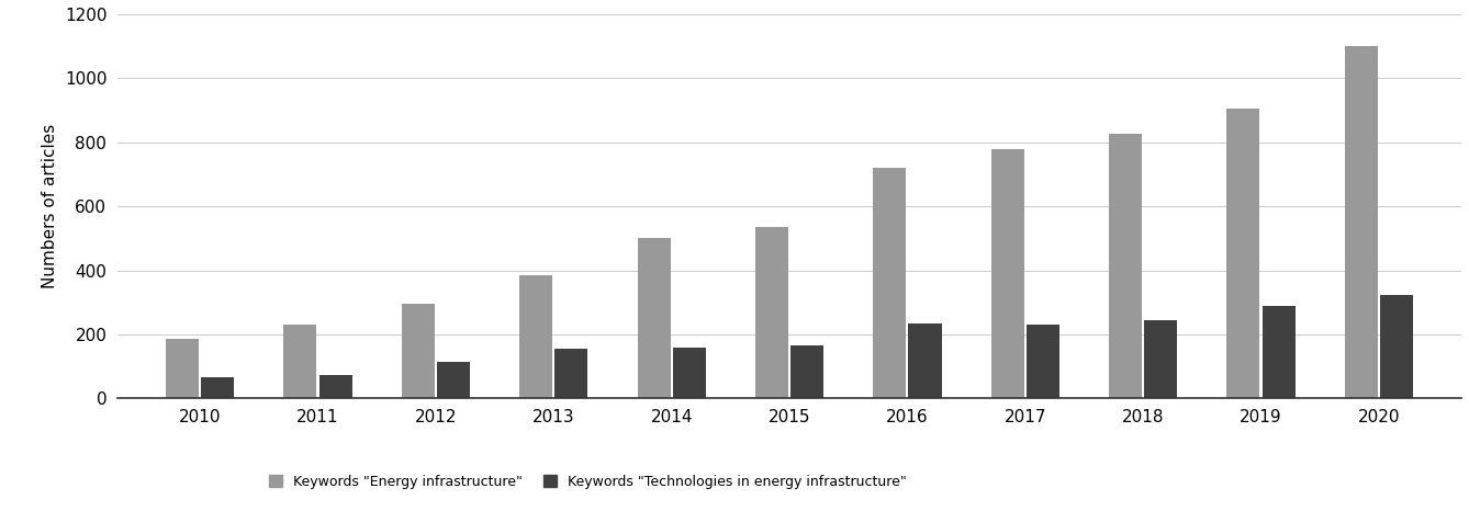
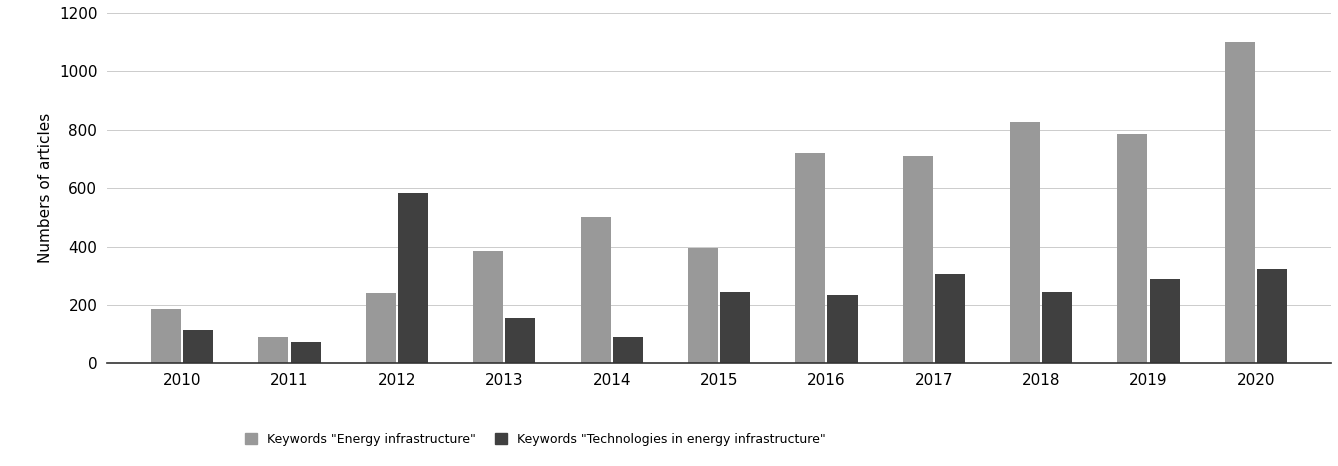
Keywords "Technologies in energy infrastructure"/2010: 65 -> 115
Keywords "Energy infrastructure"/2011: 230 -> 90
Keywords "Energy infrastructure"/2012: 295 -> 240
Keywords "Technologies in energy infrastructure"/2012: 115 -> 585
Keywords "Technologies in energy infrastructure"/2014: 160 -> 90
Keywords "Energy infrastructure"/2015: 535 -> 395
Keywords "Technologies in energy infrastructure"/2015: 165 -> 245
Keywords "Energy infrastructure"/2017: 780 -> 710
Keywords "Technologies in energy infrastructure"/2017: 230 -> 305
Keywords "Energy infrastructure"/2019: 905 -> 785
